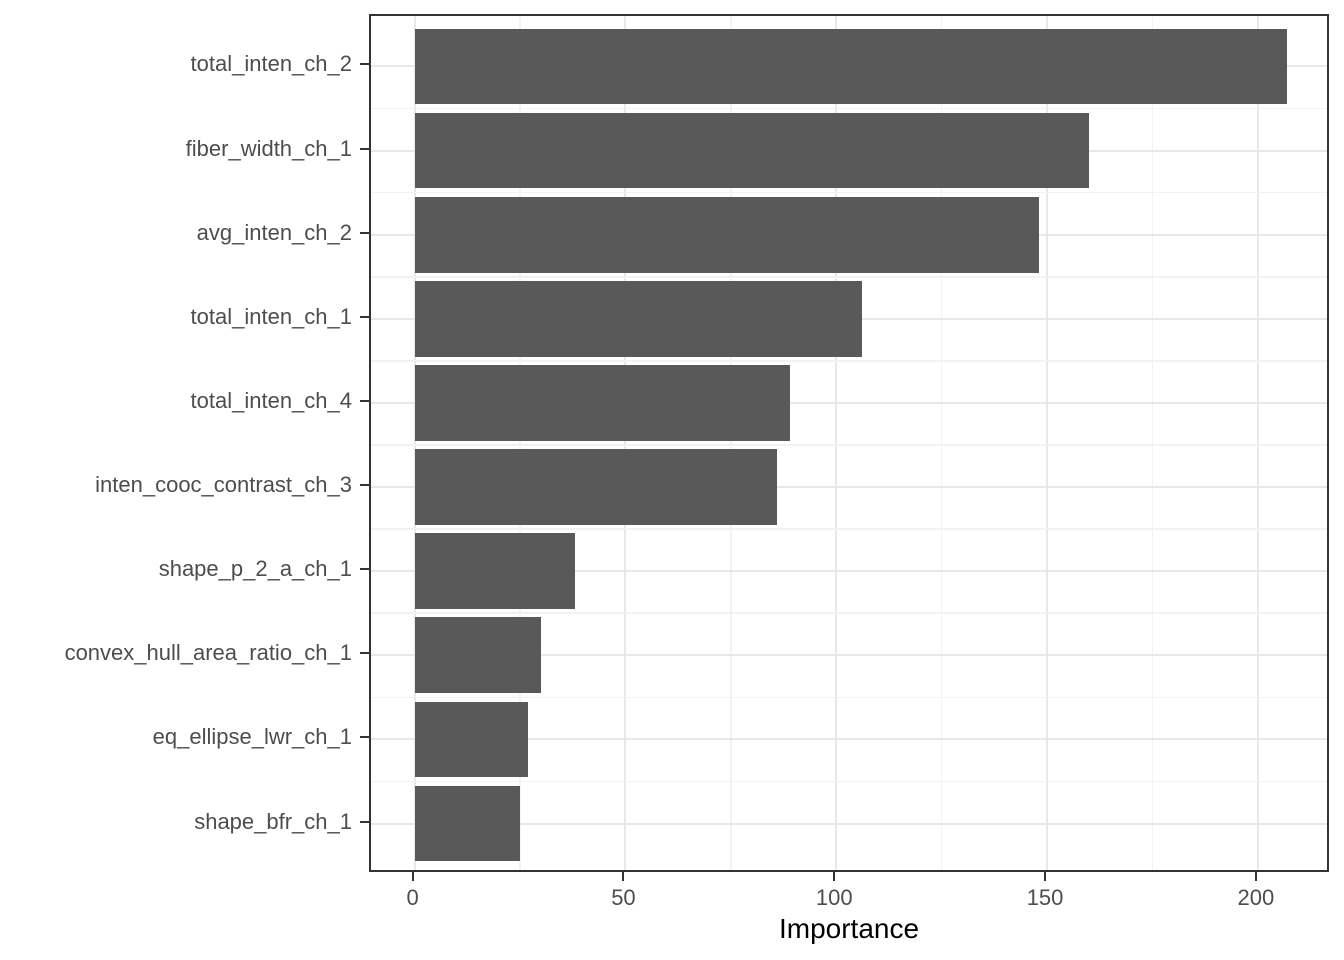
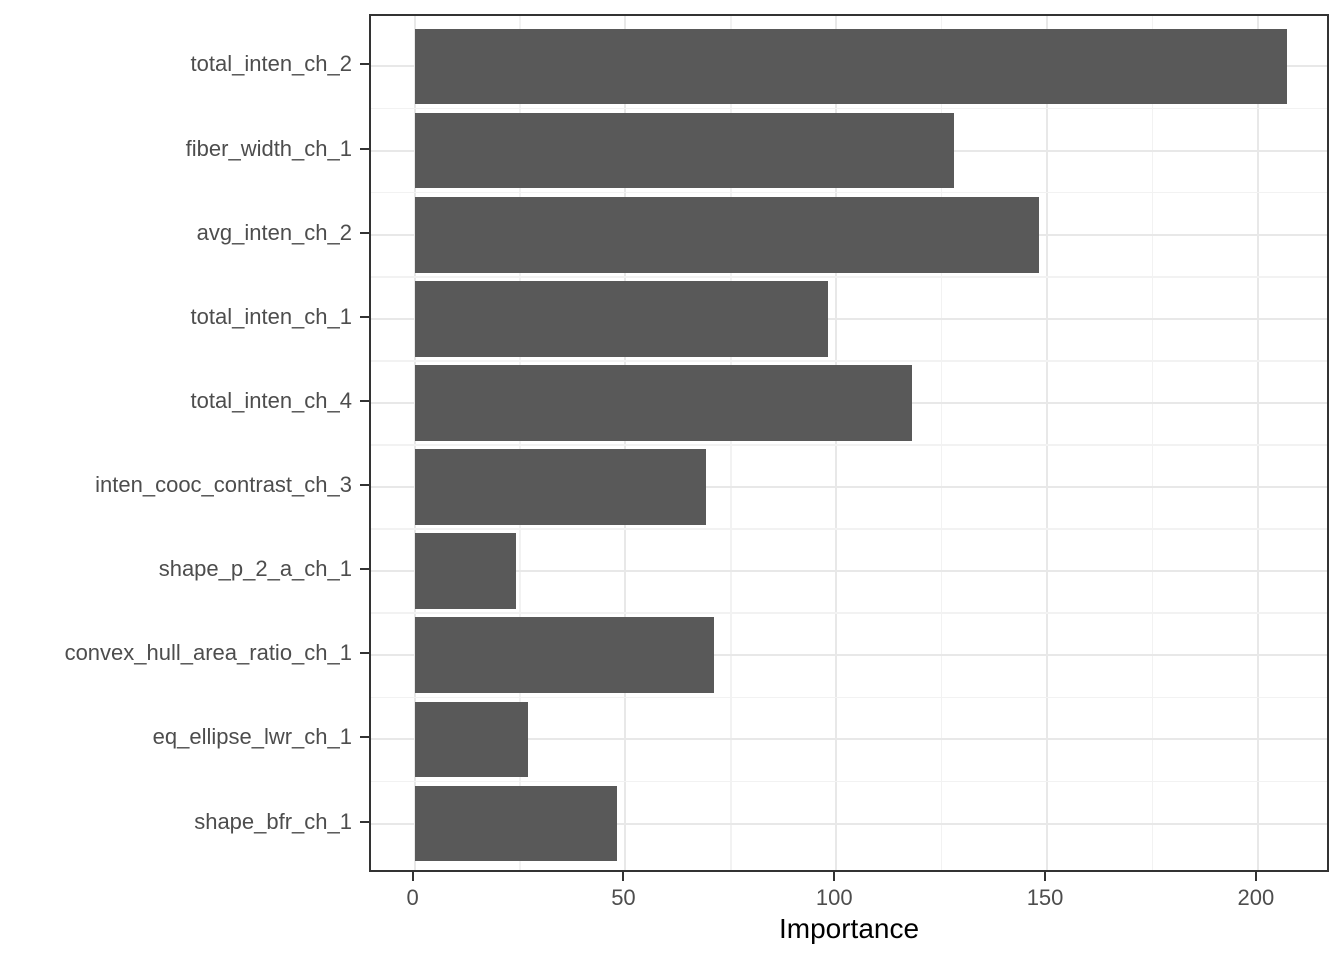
fiber_width_ch_1: 160 -> 128
total_inten_ch_1: 106 -> 98
total_inten_ch_4: 89 -> 118
inten_cooc_contrast_ch_3: 86 -> 69
shape_p_2_a_ch_1: 38 -> 24
convex_hull_area_ratio_ch_1: 30 -> 71
shape_bfr_ch_1: 25 -> 48
